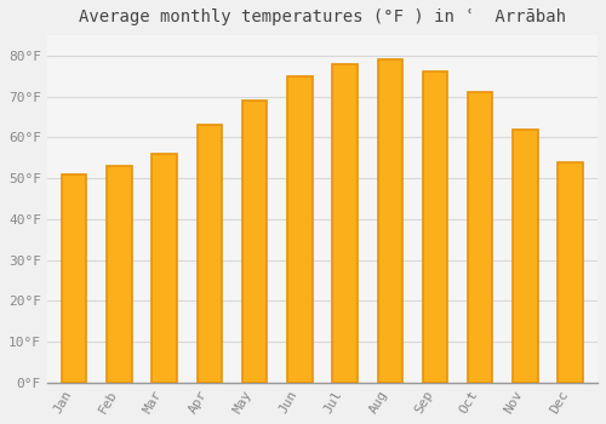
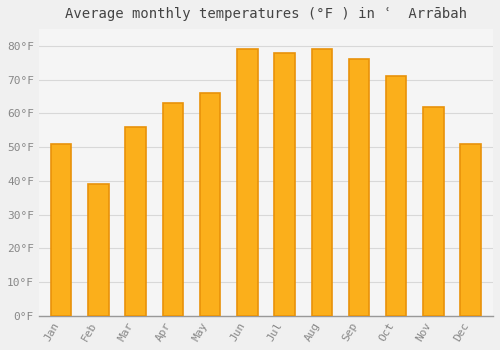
Feb: 53°F -> 39°F
May: 69°F -> 66°F
Jun: 75°F -> 79°F
Dec: 54°F -> 51°F
